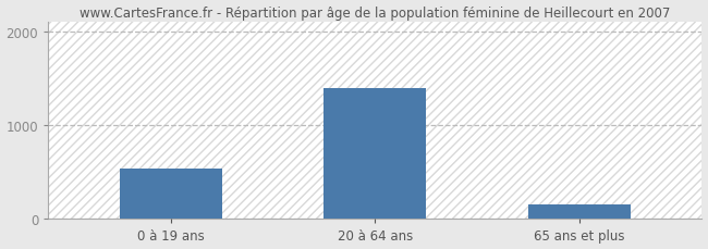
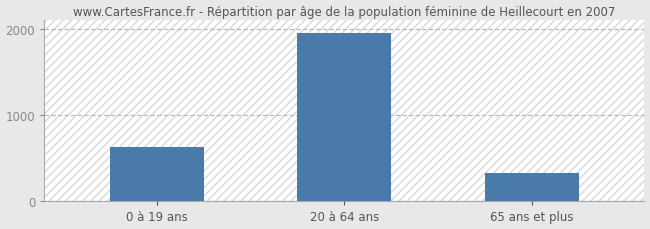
0 à 19 ans: 540 -> 630
20 à 64 ans: 1400 -> 1950
65 ans et plus: 160 -> 330
